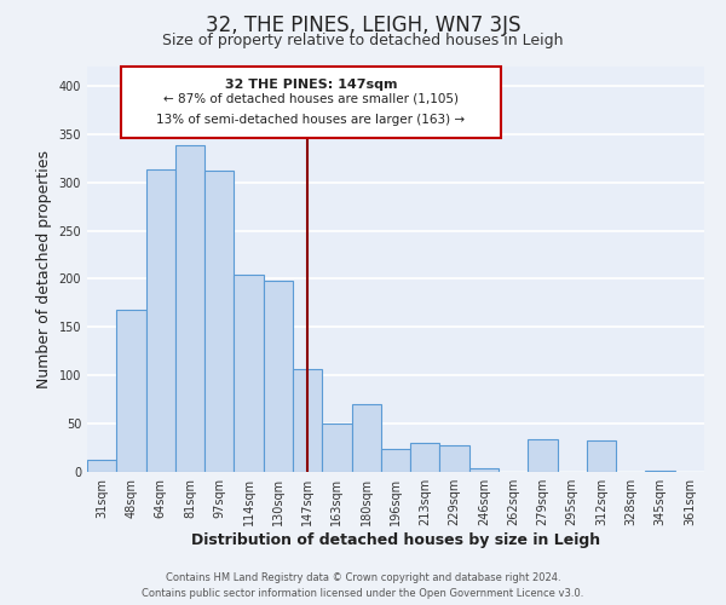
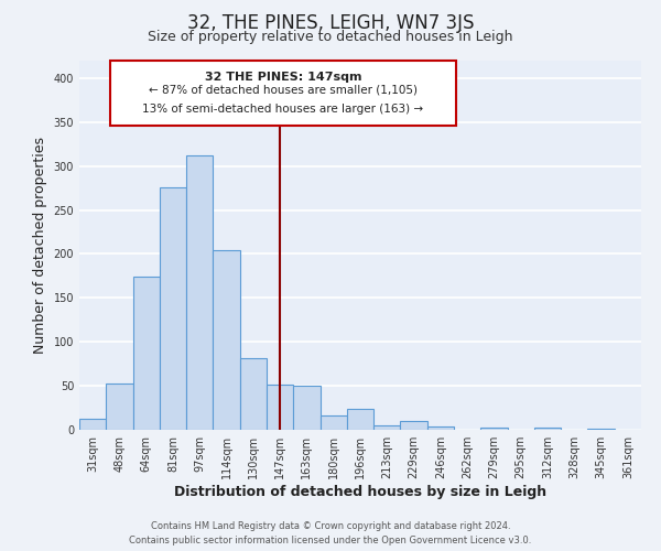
48sqm: 168 -> 53
64sqm: 314 -> 174
81sqm: 338 -> 276
130sqm: 198 -> 81
147sqm: 106 -> 51
180sqm: 70 -> 16
213sqm: 30 -> 5
229sqm: 28 -> 10
279sqm: 34 -> 2
312sqm: 32 -> 2
